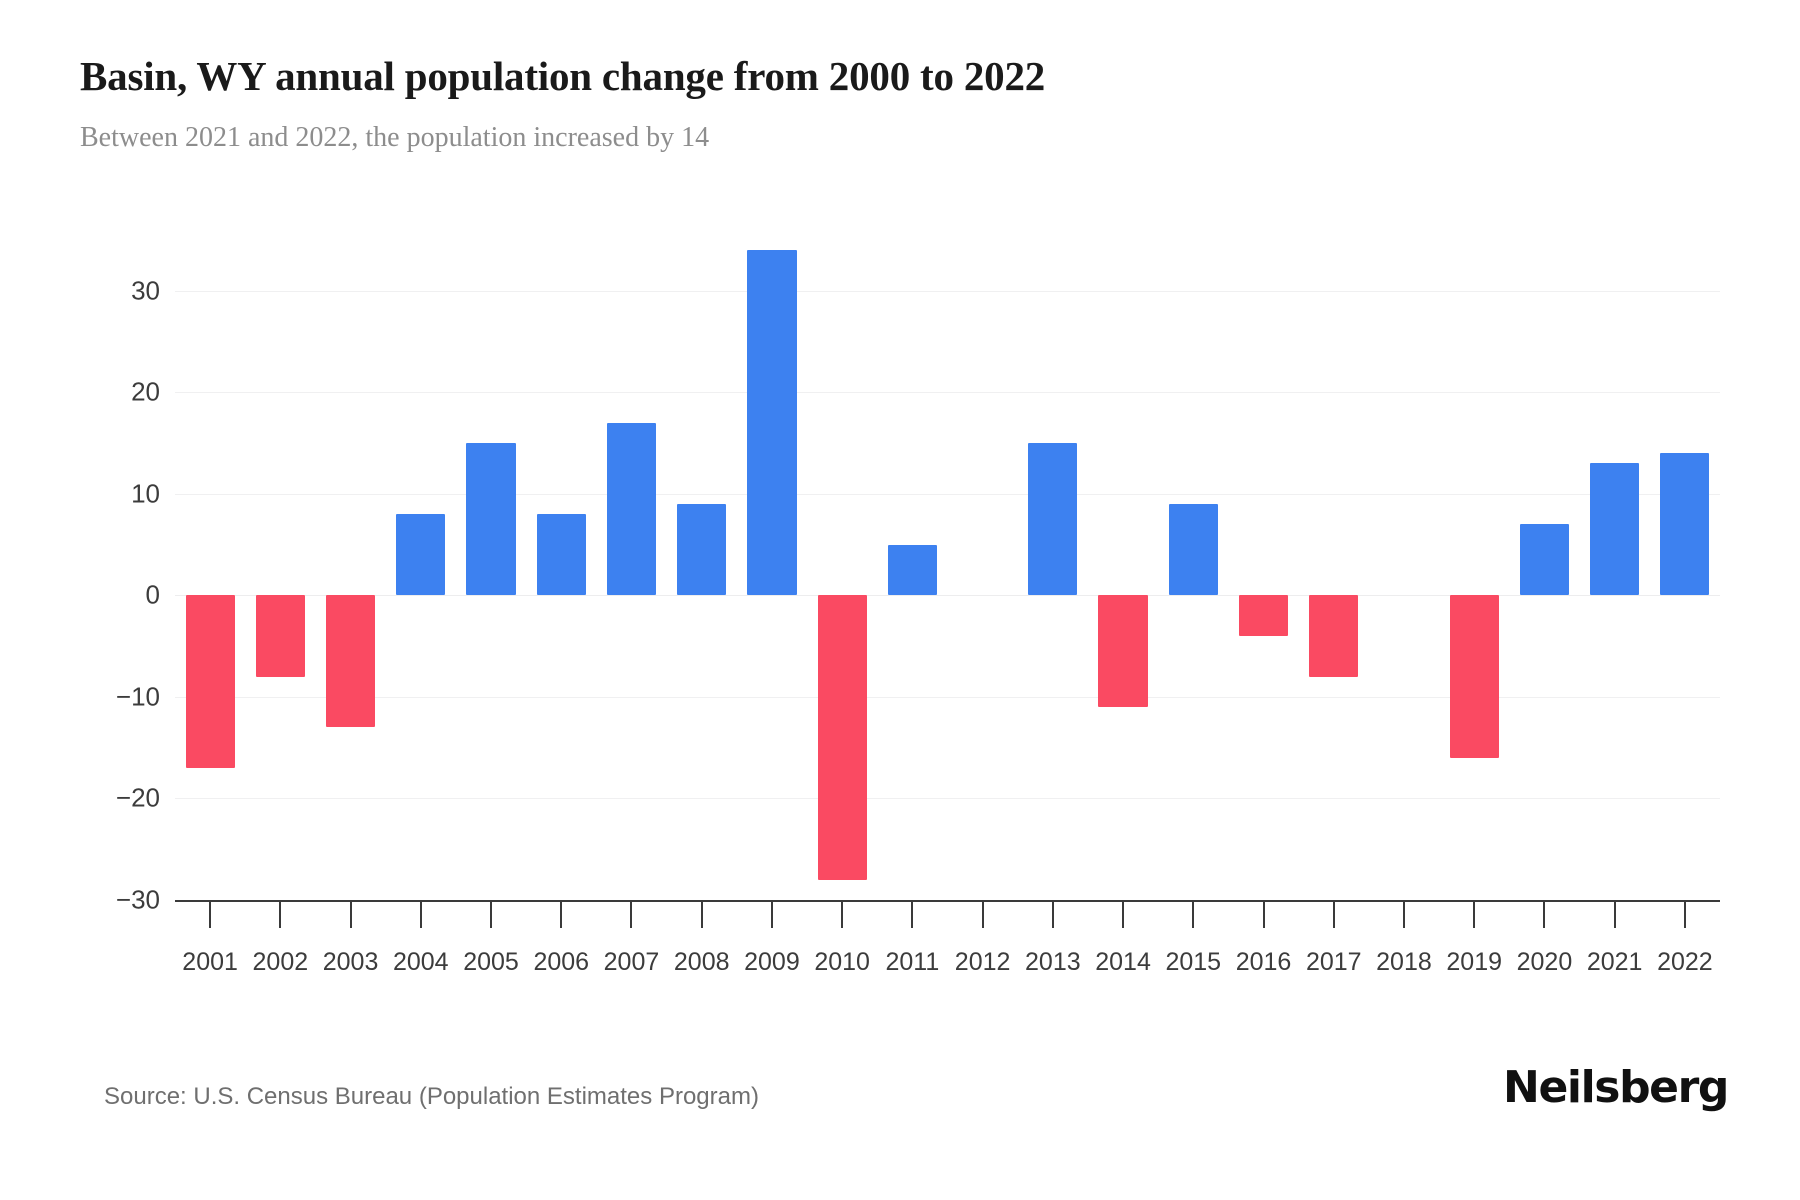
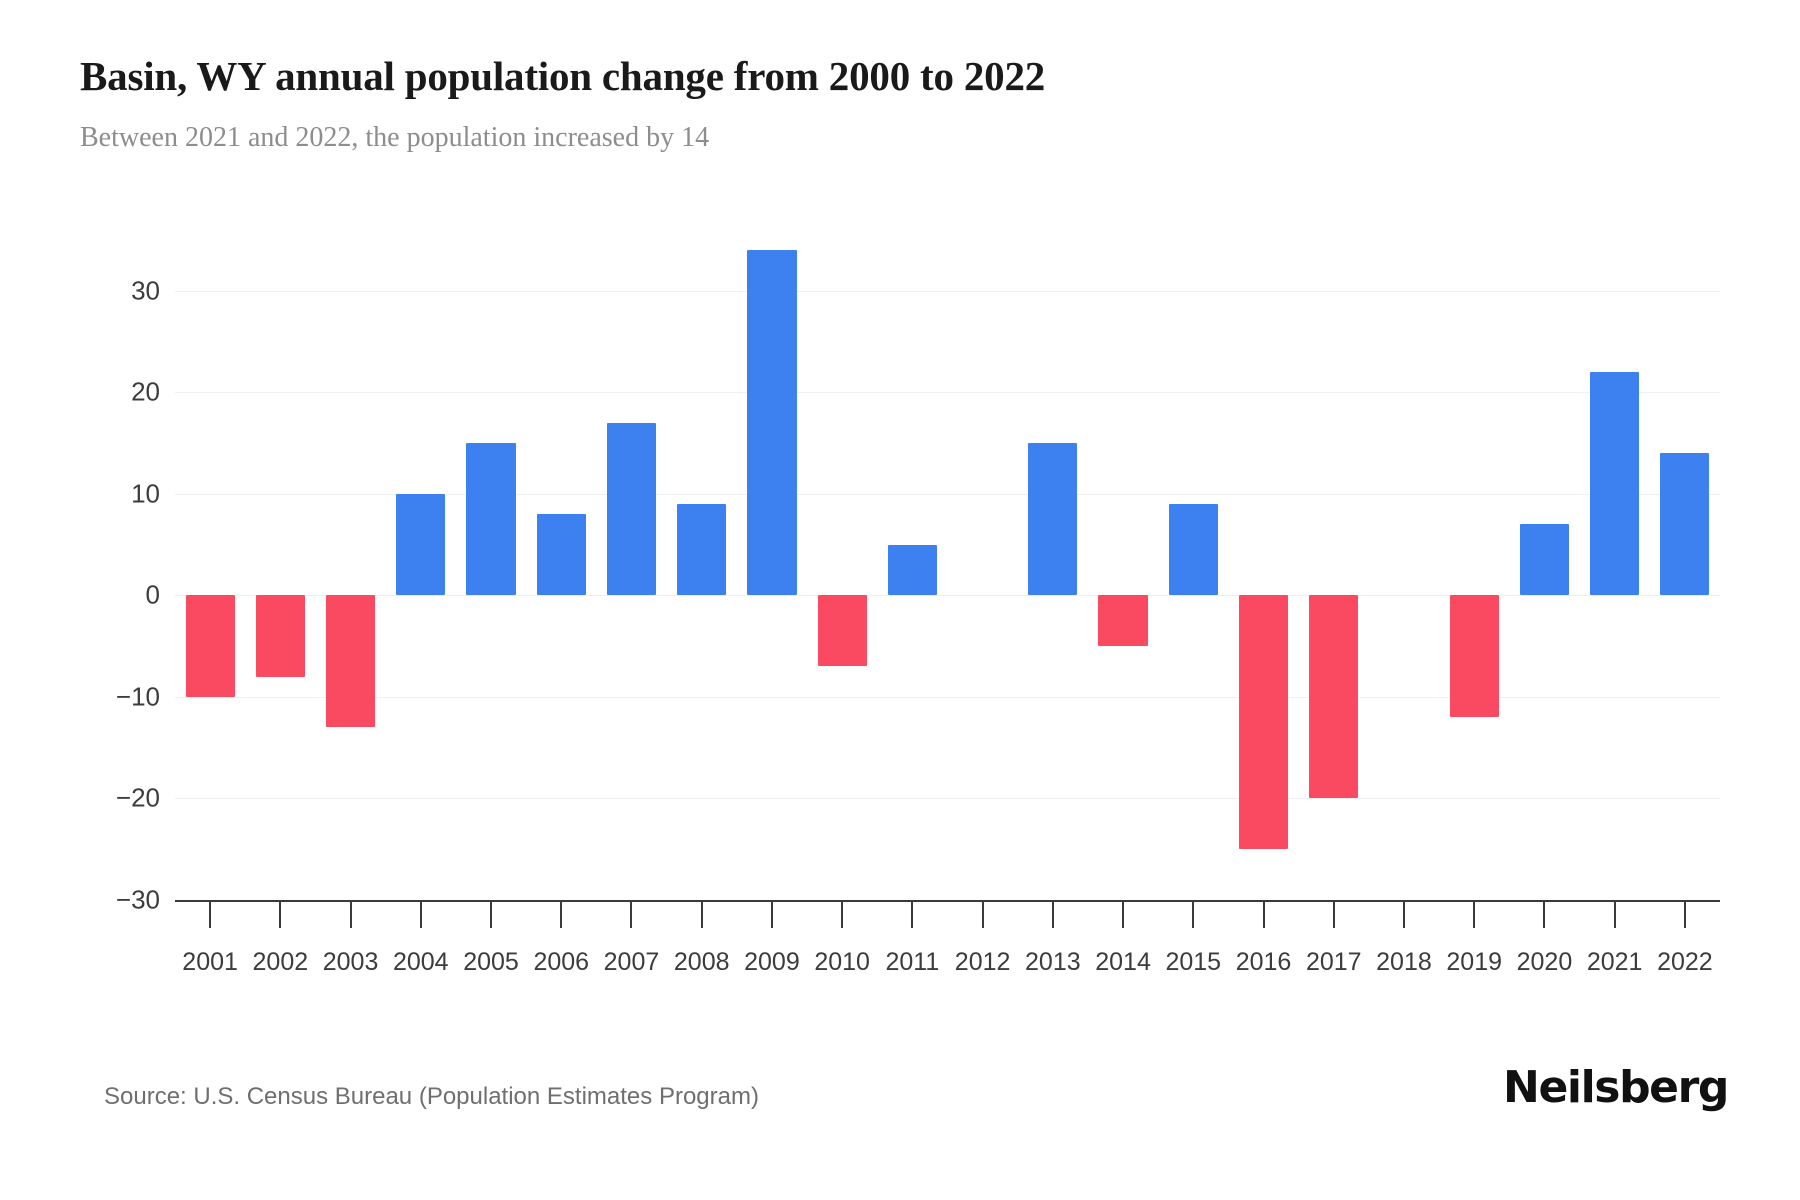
2001: -17 -> -10
2004: 8 -> 10
2010: -28 -> -7
2014: -11 -> -5
2016: -4 -> -25
2017: -8 -> -20
2019: -16 -> -12
2021: 13 -> 22
